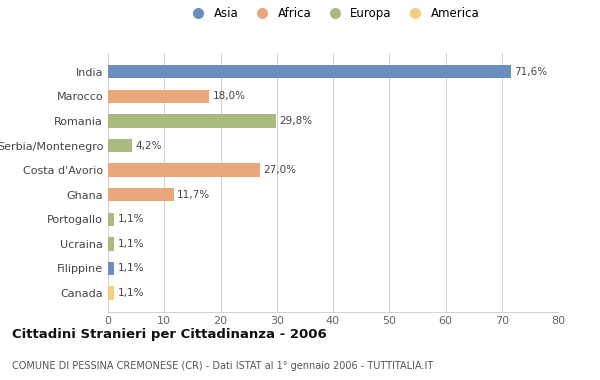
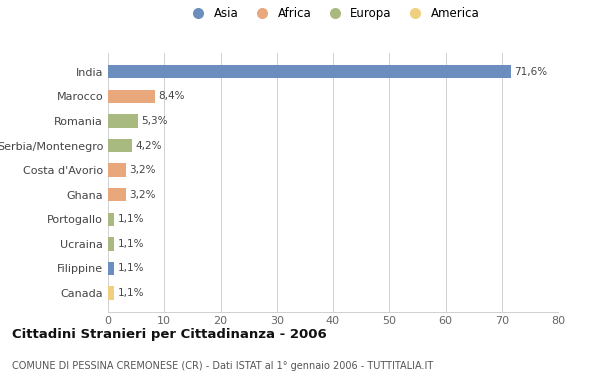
Marocco: 18,0% -> 8,4%
Romania: 29,8% -> 5,3%
Costa d'Avorio: 27,0% -> 3,2%
Ghana: 11,7% -> 3,2%
